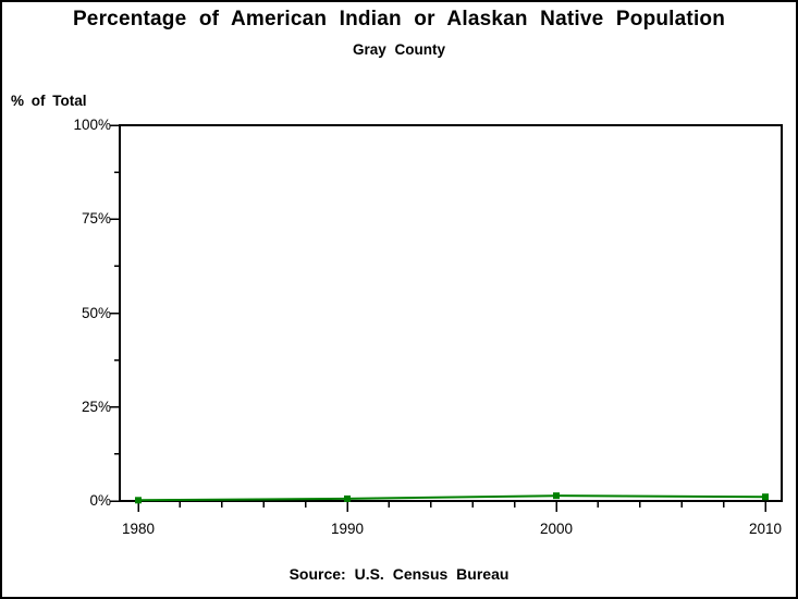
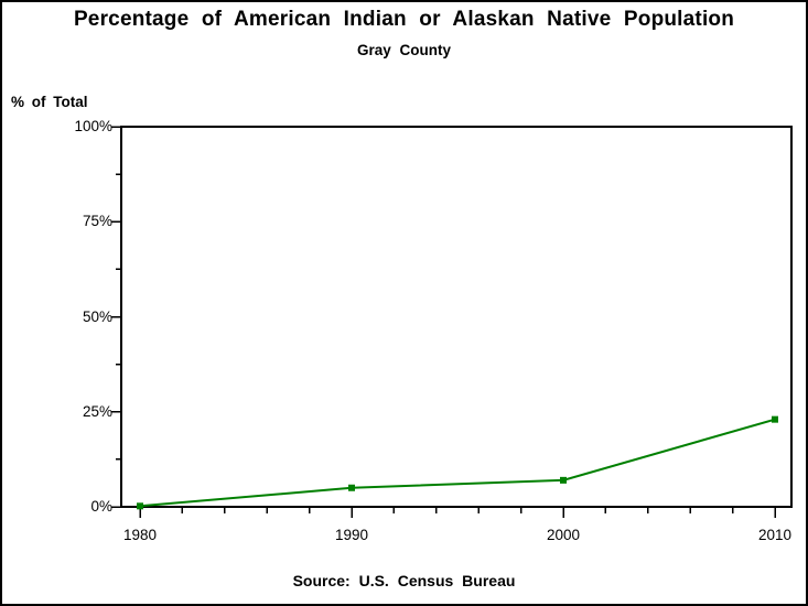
1990: 1% -> 5%
2000: 1% -> 7%
2010: 1% -> 23%
